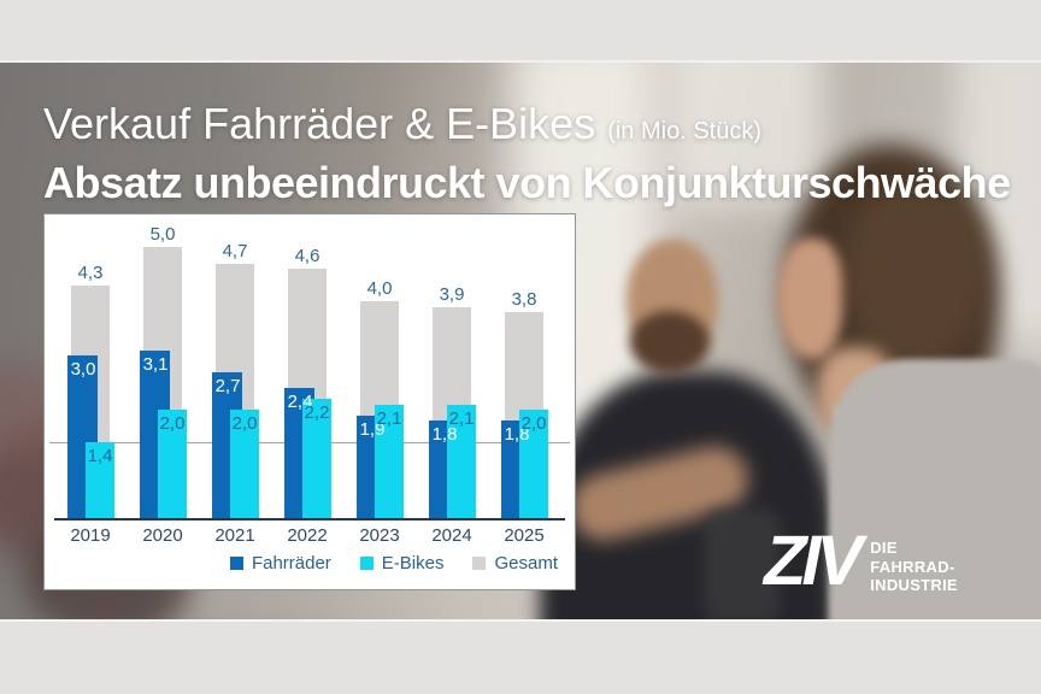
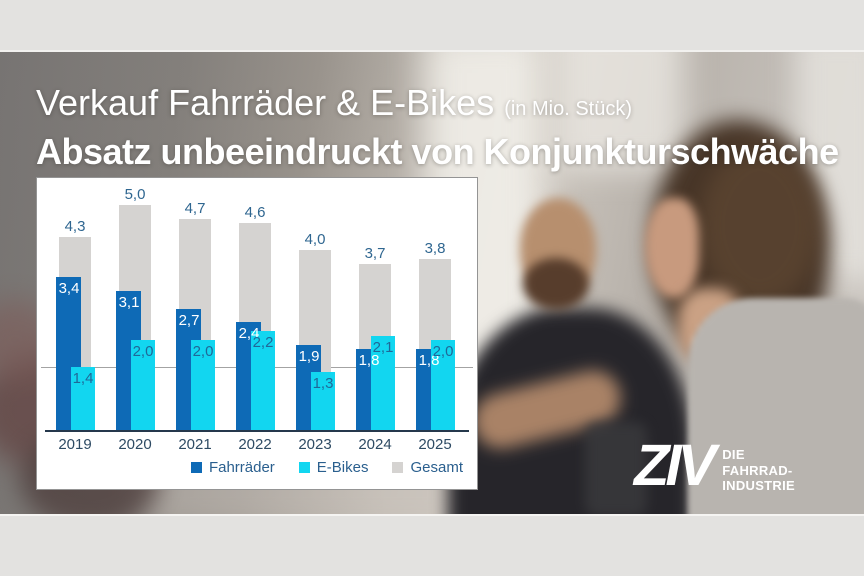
Fahrräder/2019: 3,0 -> 3,4
E-Bikes/2023: 2,1 -> 1,3
Gesamt/2024: 3,9 -> 3,7
